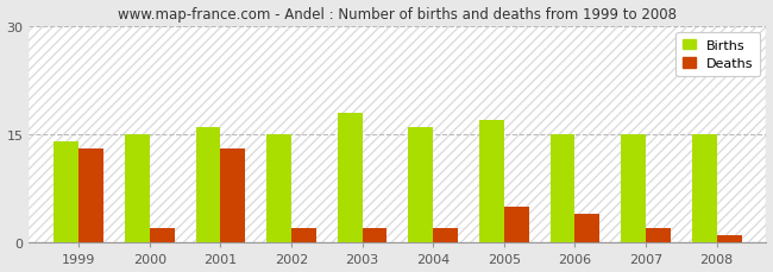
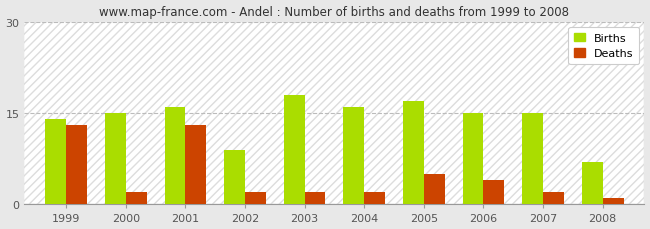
Births/2002: 15 -> 9
Births/2008: 15 -> 7
